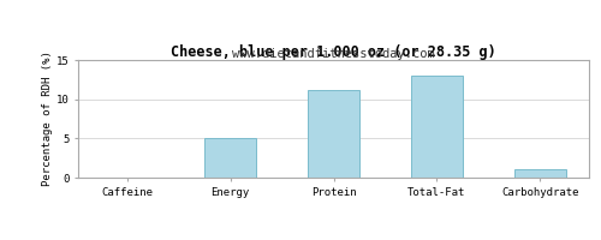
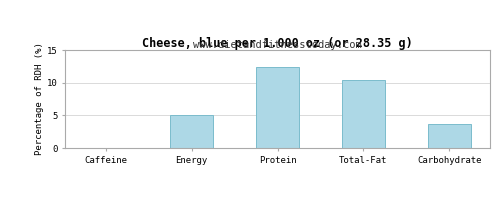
Protein: 11.2 -> 12.4
Total-Fat: 13.0 -> 10.4
Carbohydrate: 1.1 -> 3.6
